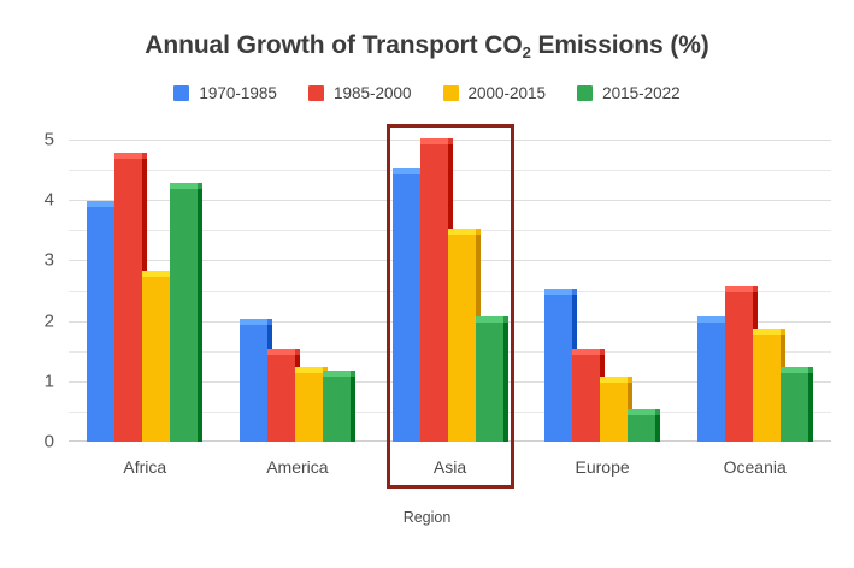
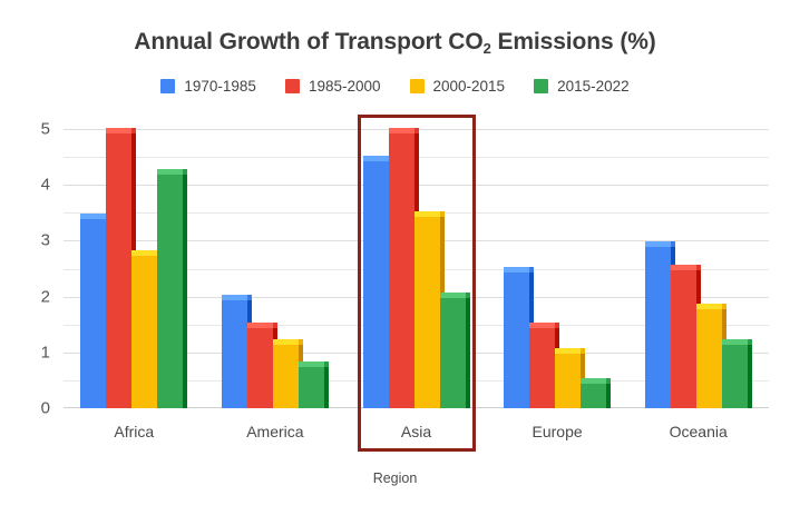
1970-1985/Africa: 3.9 -> 3.4
1985-2000/Africa: 4.7 -> 5.0
2015-2022/America: 1.1 -> 0.8
1970-1985/Oceania: 2.0 -> 2.9
